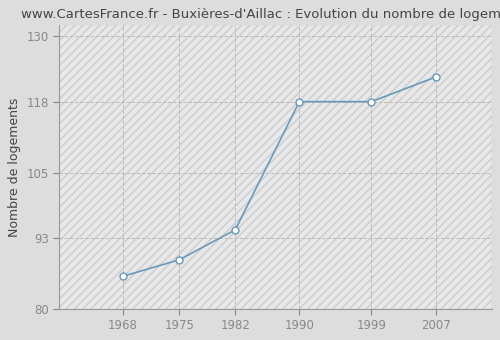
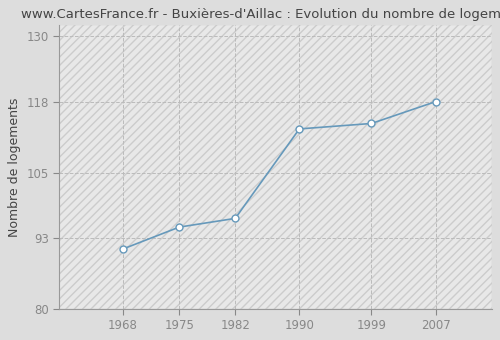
1968: 86.0 -> 91.0
1975: 89.0 -> 95.0
1982: 94.5 -> 96.6
1990: 118.0 -> 113.0
1999: 118.0 -> 114.0
2007: 122.5 -> 118.0
